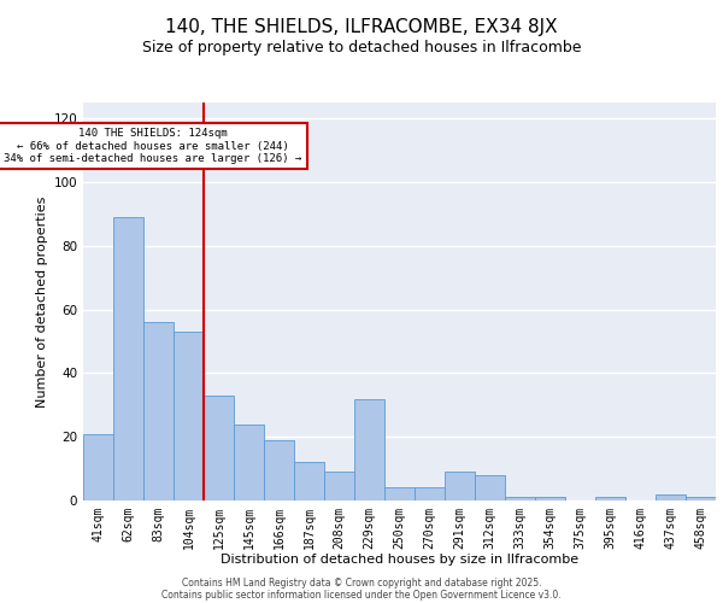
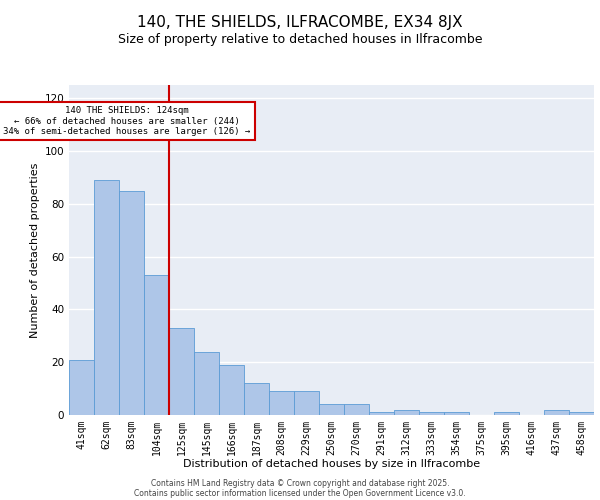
83sqm: 56 -> 85
229sqm: 32 -> 9
291sqm: 9 -> 1
312sqm: 8 -> 2
